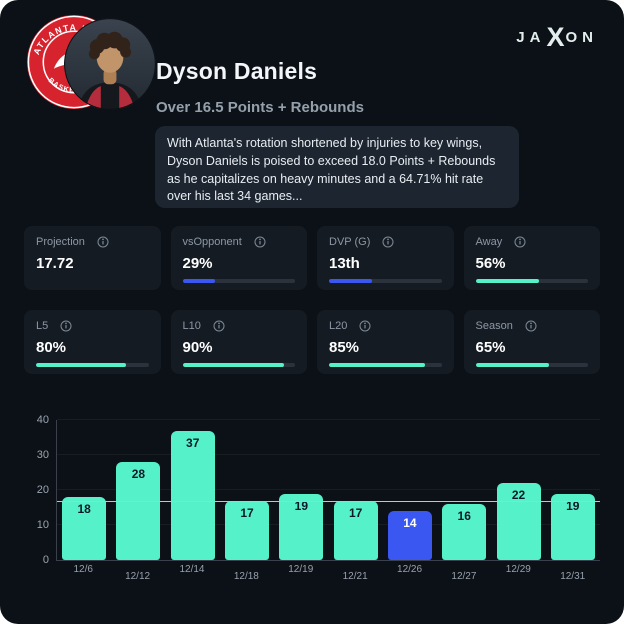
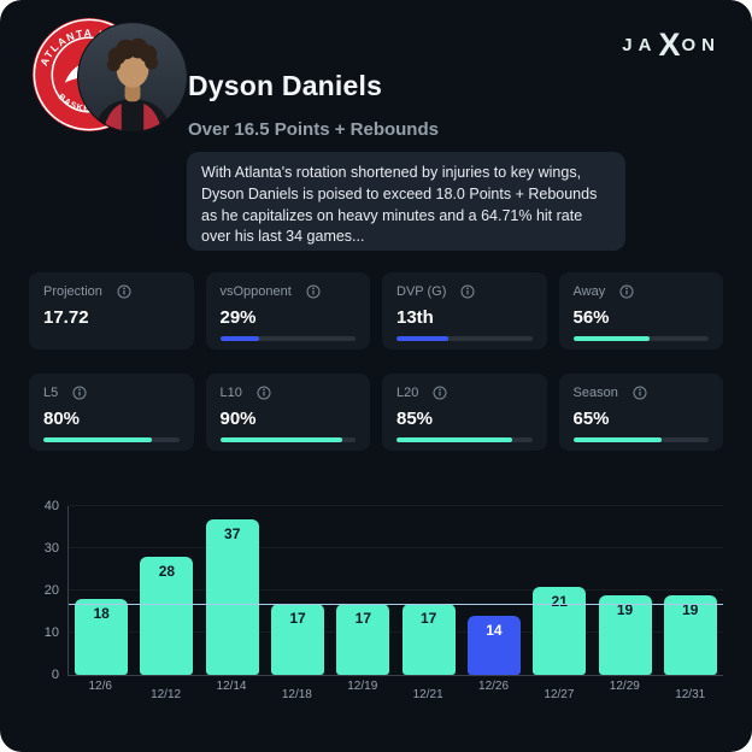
12/19: 19 -> 17
12/27: 16 -> 21
12/29: 22 -> 19
